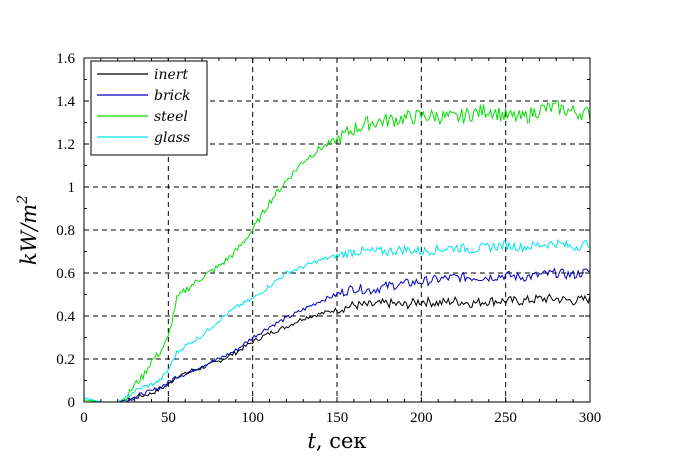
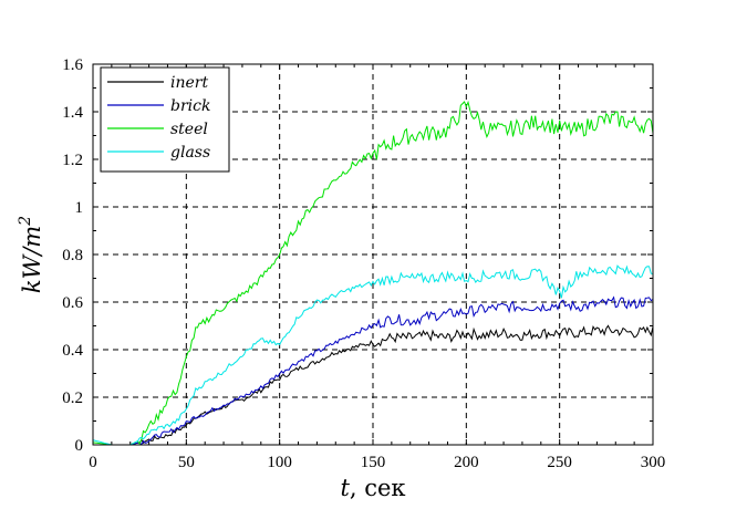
steel/50: 0.30 -> 0.36
glass/100: 0.48 -> 0.42
steel/200: 1.33 -> 1.43
glass/250: 0.73 -> 0.63
